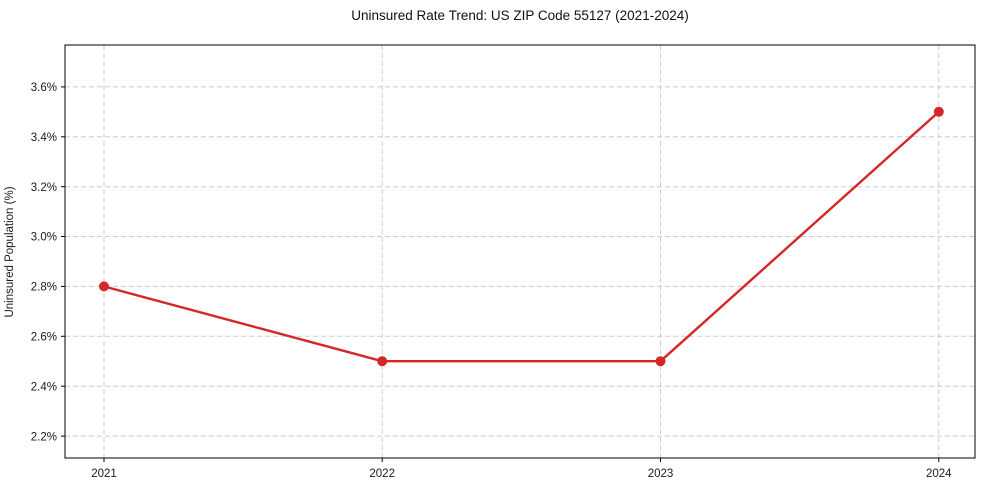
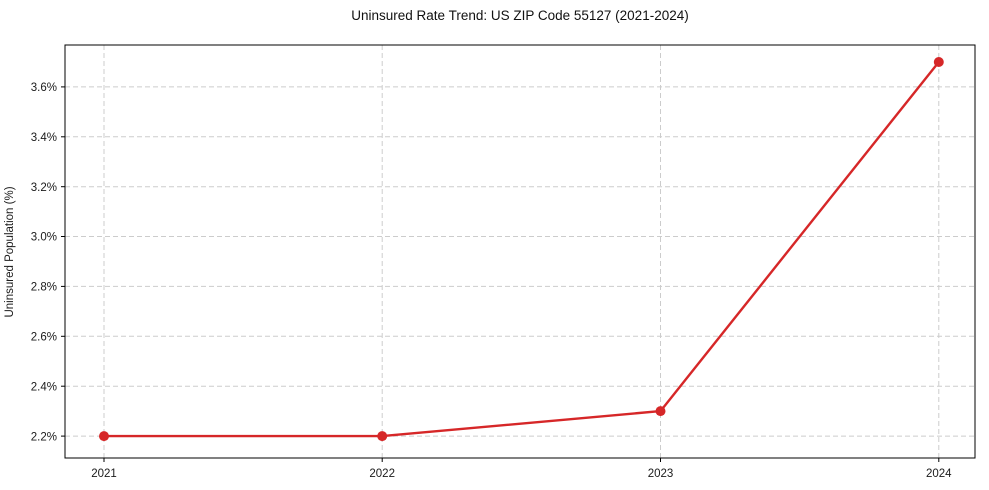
2021: 2.8% -> 2.2%
2022: 2.5% -> 2.2%
2023: 2.5% -> 2.3%
2024: 3.5% -> 3.7%
